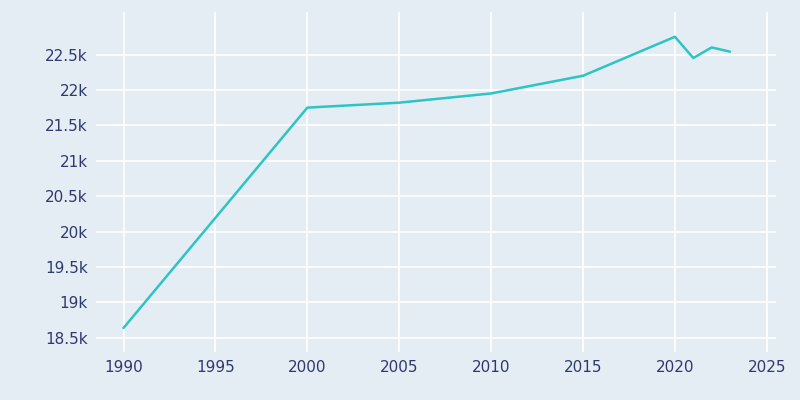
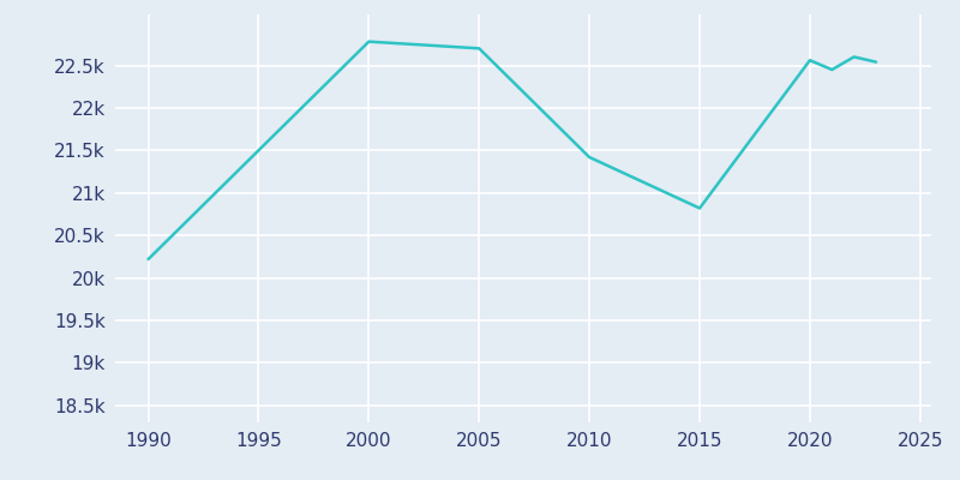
1990: 18.64k -> 20.22k
2000: 21.75k -> 22.78k
2005: 21.82k -> 22.70k
2010: 21.95k -> 21.42k
2015: 22.20k -> 20.82k
2020: 22.75k -> 22.56k
